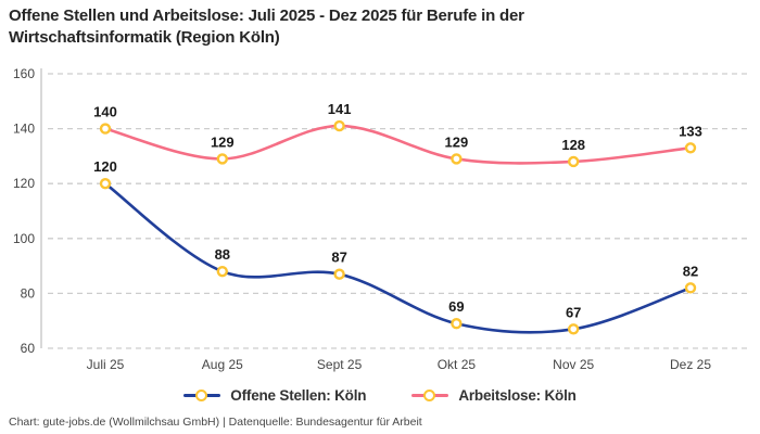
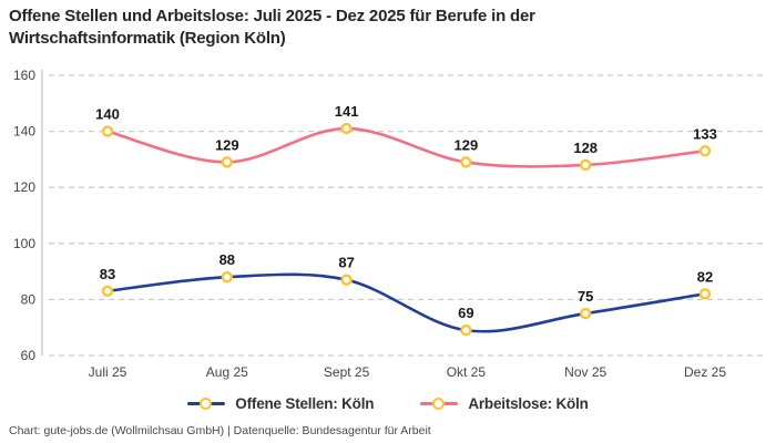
Offene Stellen: Köln/Juli 25: 120 -> 83
Offene Stellen: Köln/Nov 25: 67 -> 75
